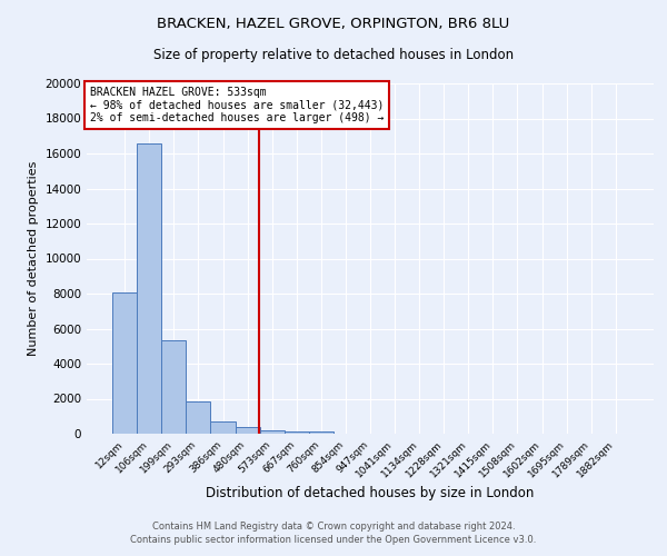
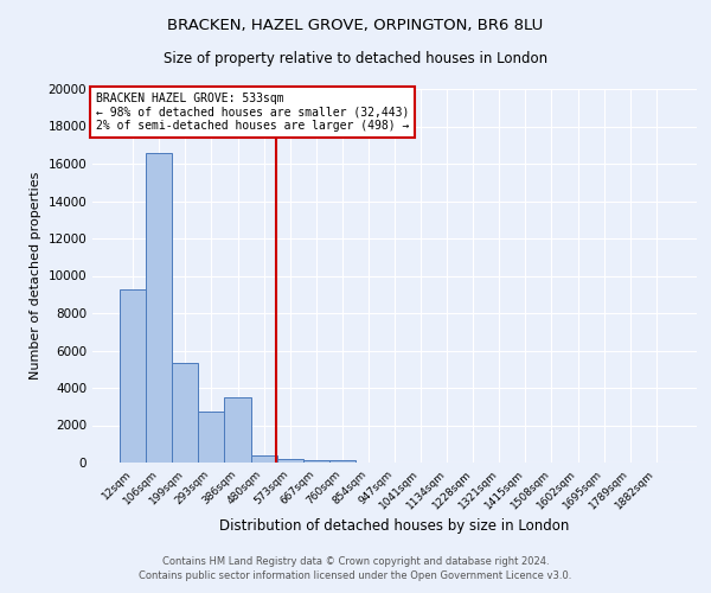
12sqm: 8000 -> 9300
293sqm: 1800 -> 2700
386sqm: 700 -> 3500
